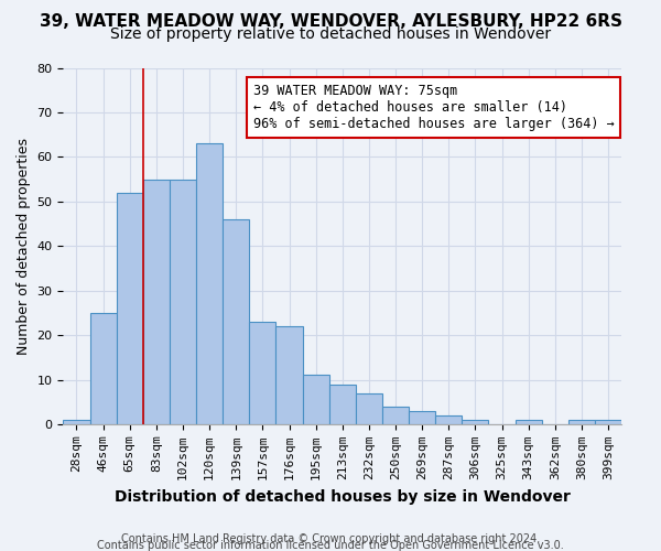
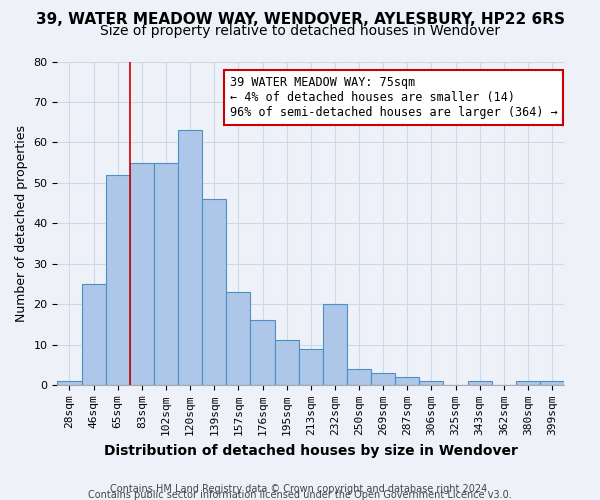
176sqm: 22 -> 16
232sqm: 7 -> 20
